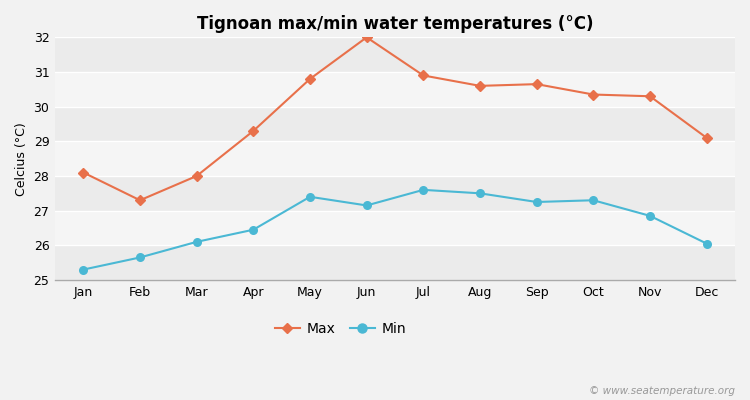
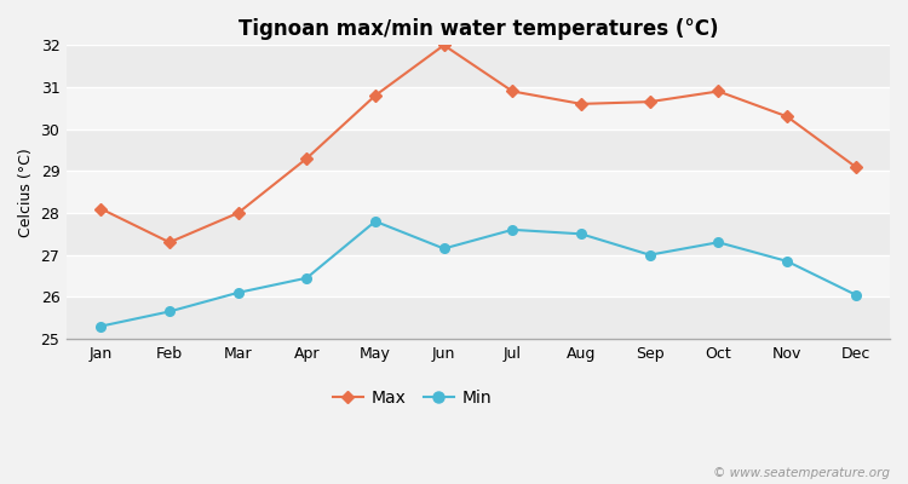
Min/May: 27.40 -> 27.80
Min/Sep: 27.25 -> 27.00
Max/Oct: 30.35 -> 30.90
